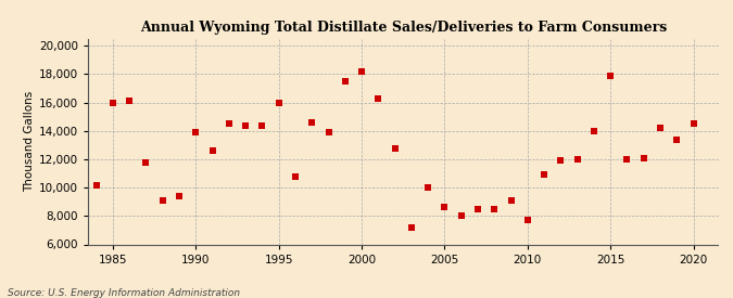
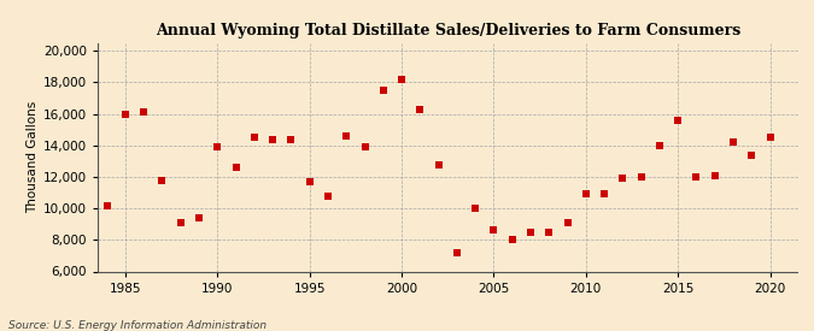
1995: 16,000 -> 11,700
2010: 7,700 -> 10,900
2015: 17,900 -> 15,600
